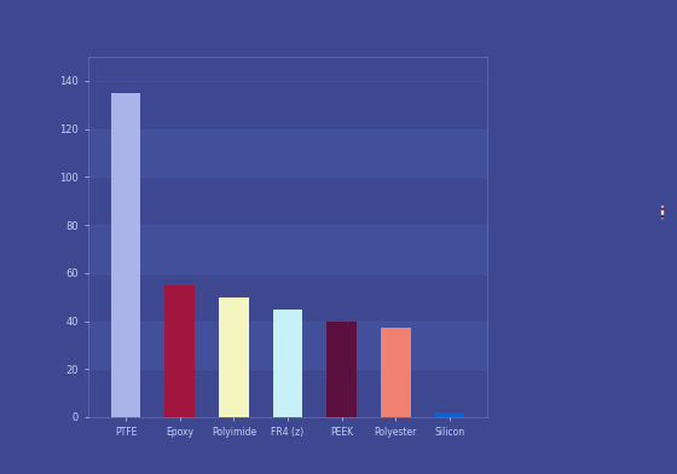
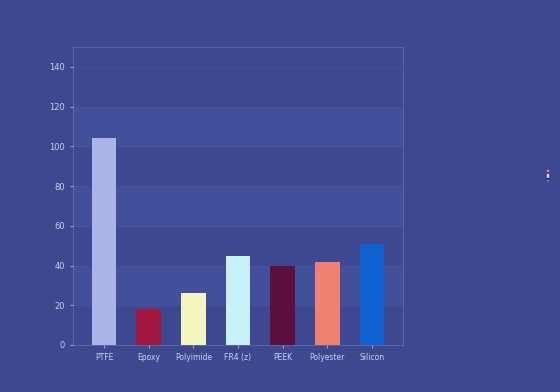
PTFE: 135 -> 104
Epoxy: 55 -> 18
Polyimide: 50 -> 26
Polyester: 37 -> 42
Silicon: 2 -> 51
